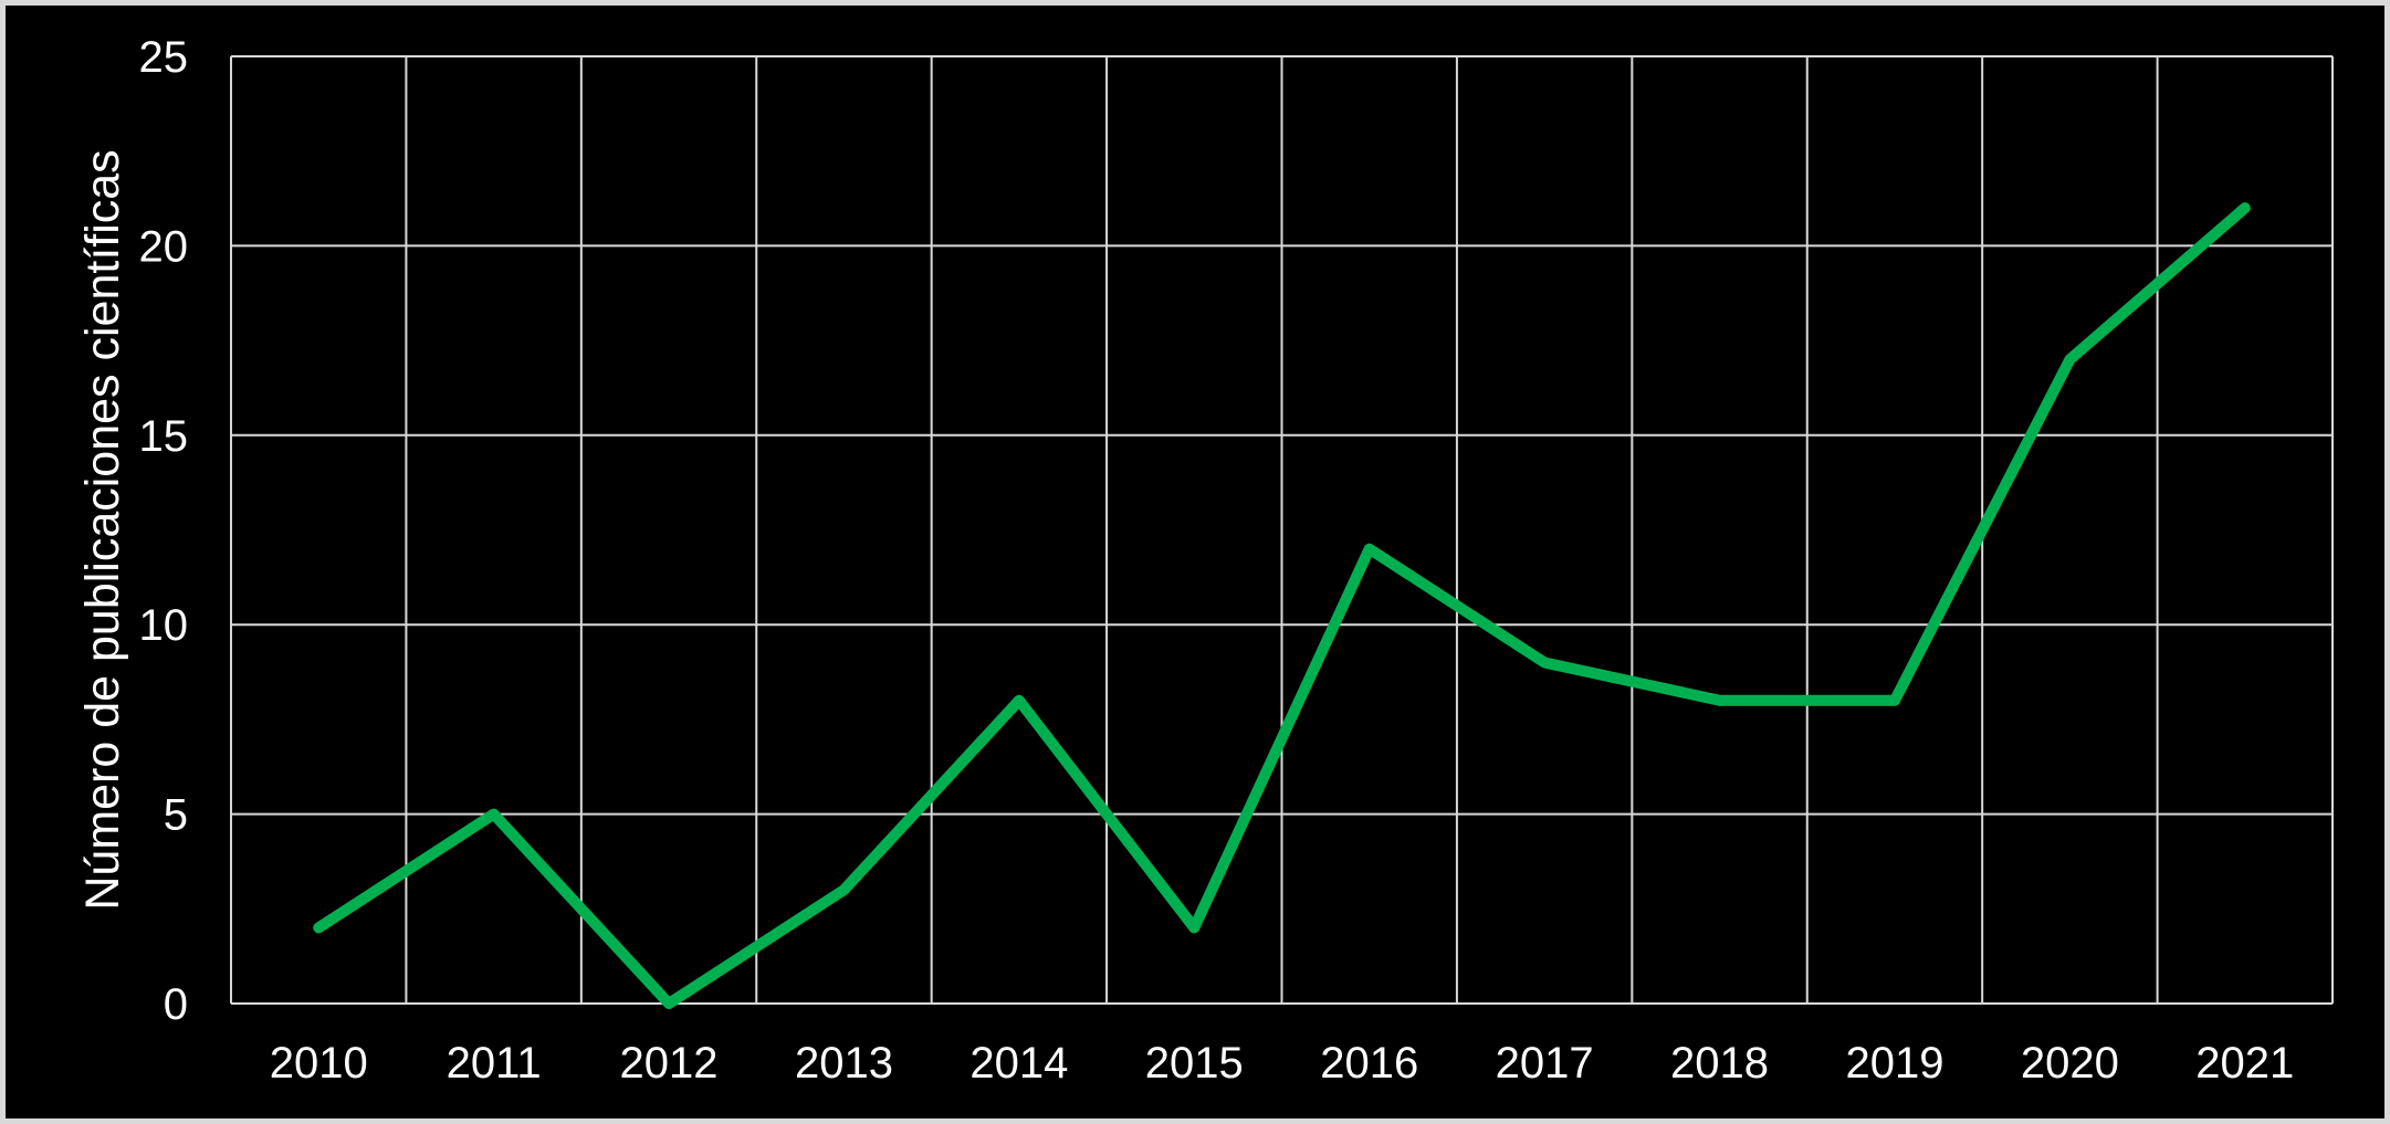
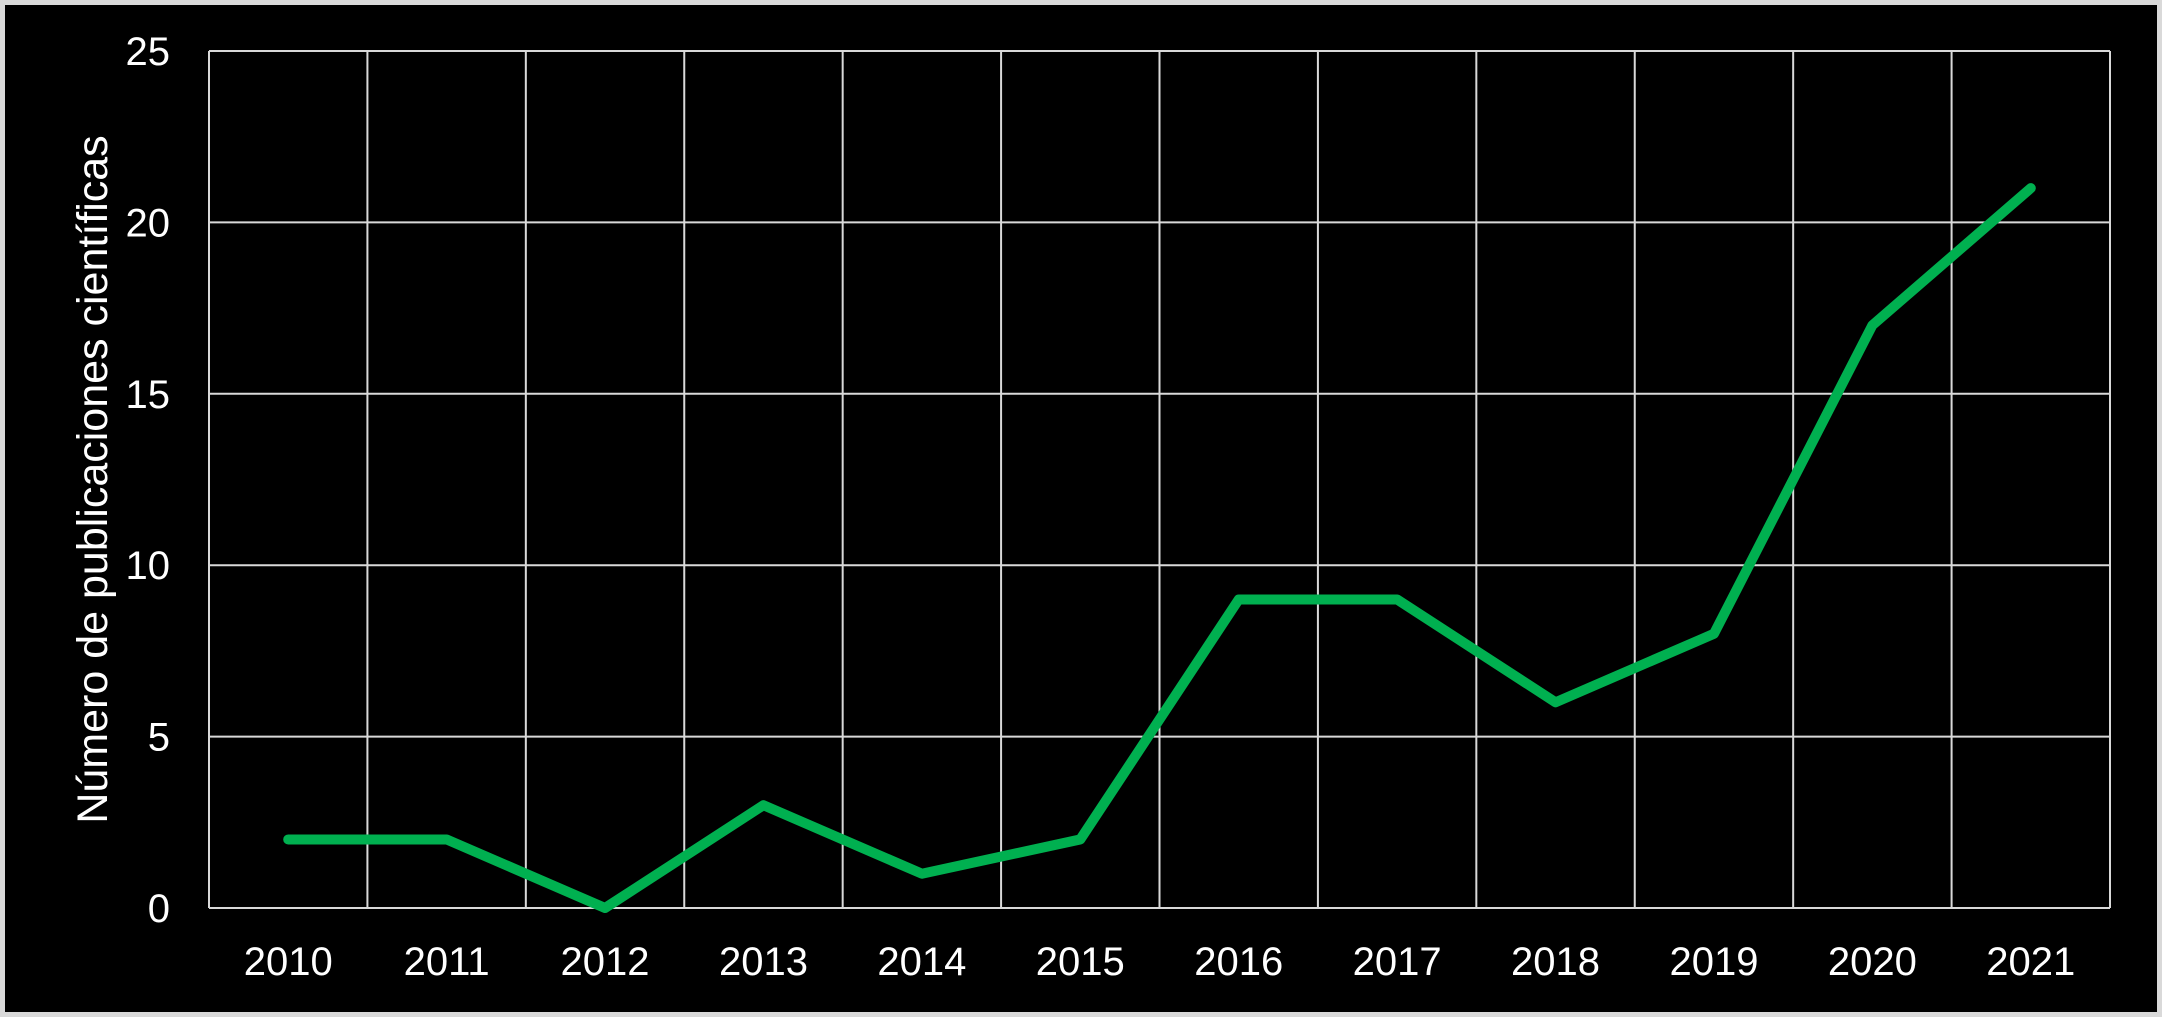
2011: 5 -> 2
2014: 8 -> 1
2016: 12 -> 9
2018: 8 -> 6
